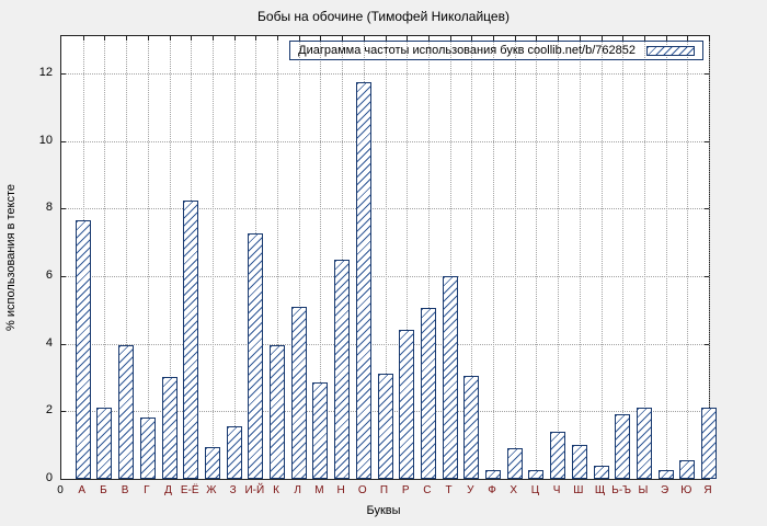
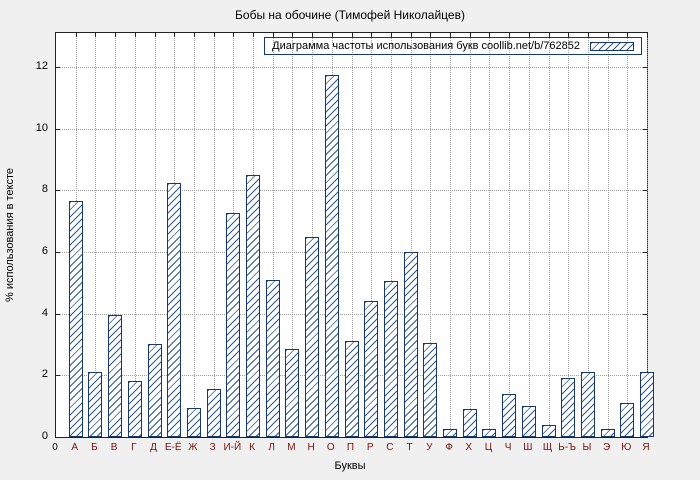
К: 4.0 -> 8.5
Ю: 0.6 -> 1.1
